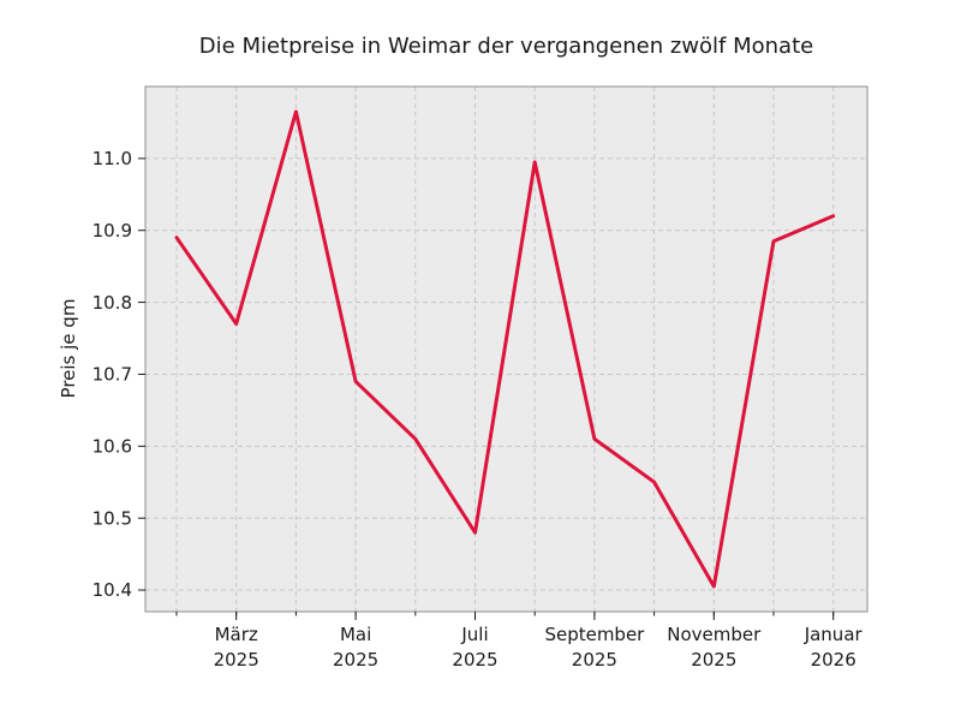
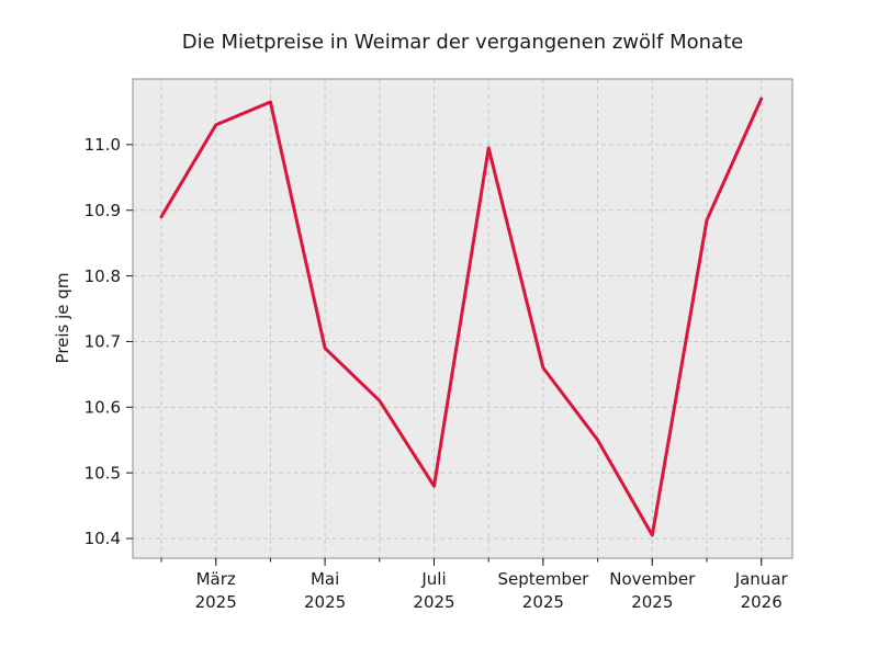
März 2025: 10.77 -> 11.03
September 2025: 10.61 -> 10.66
Januar 2026: 10.92 -> 11.07
